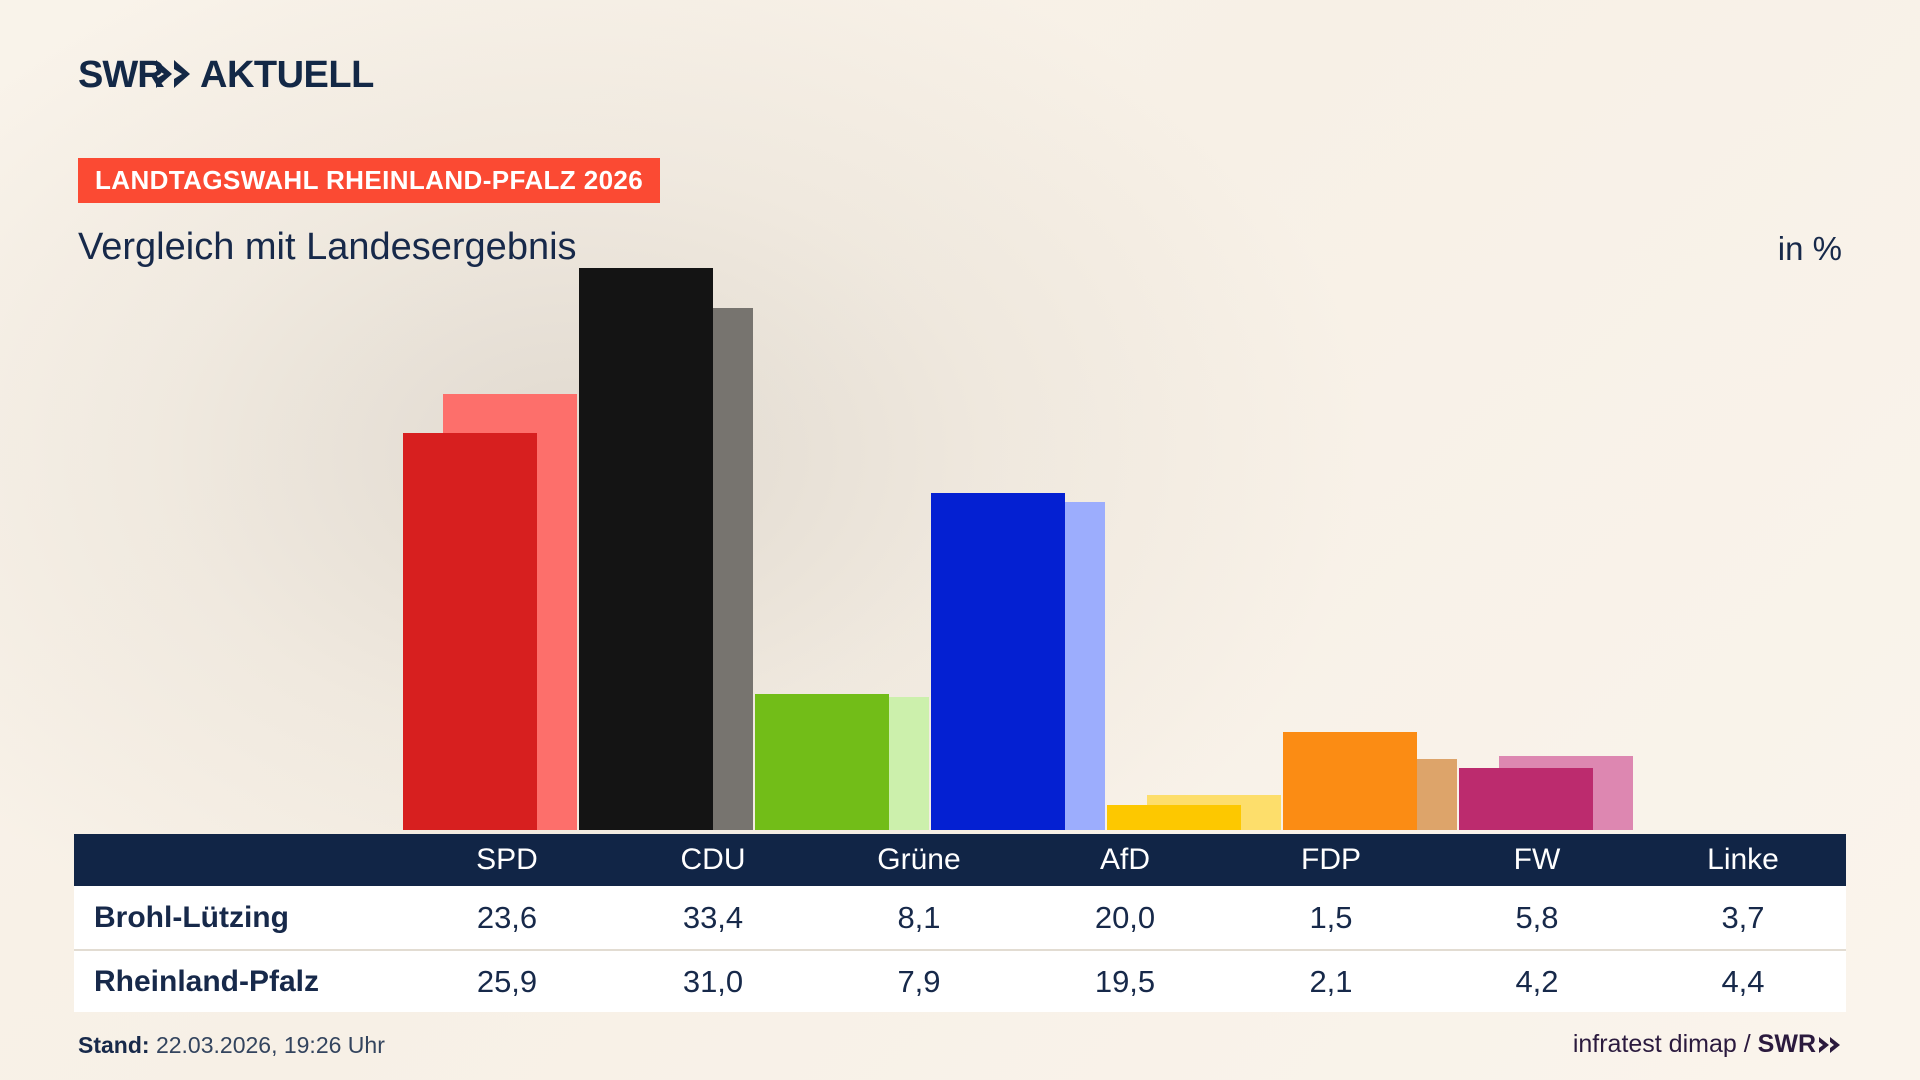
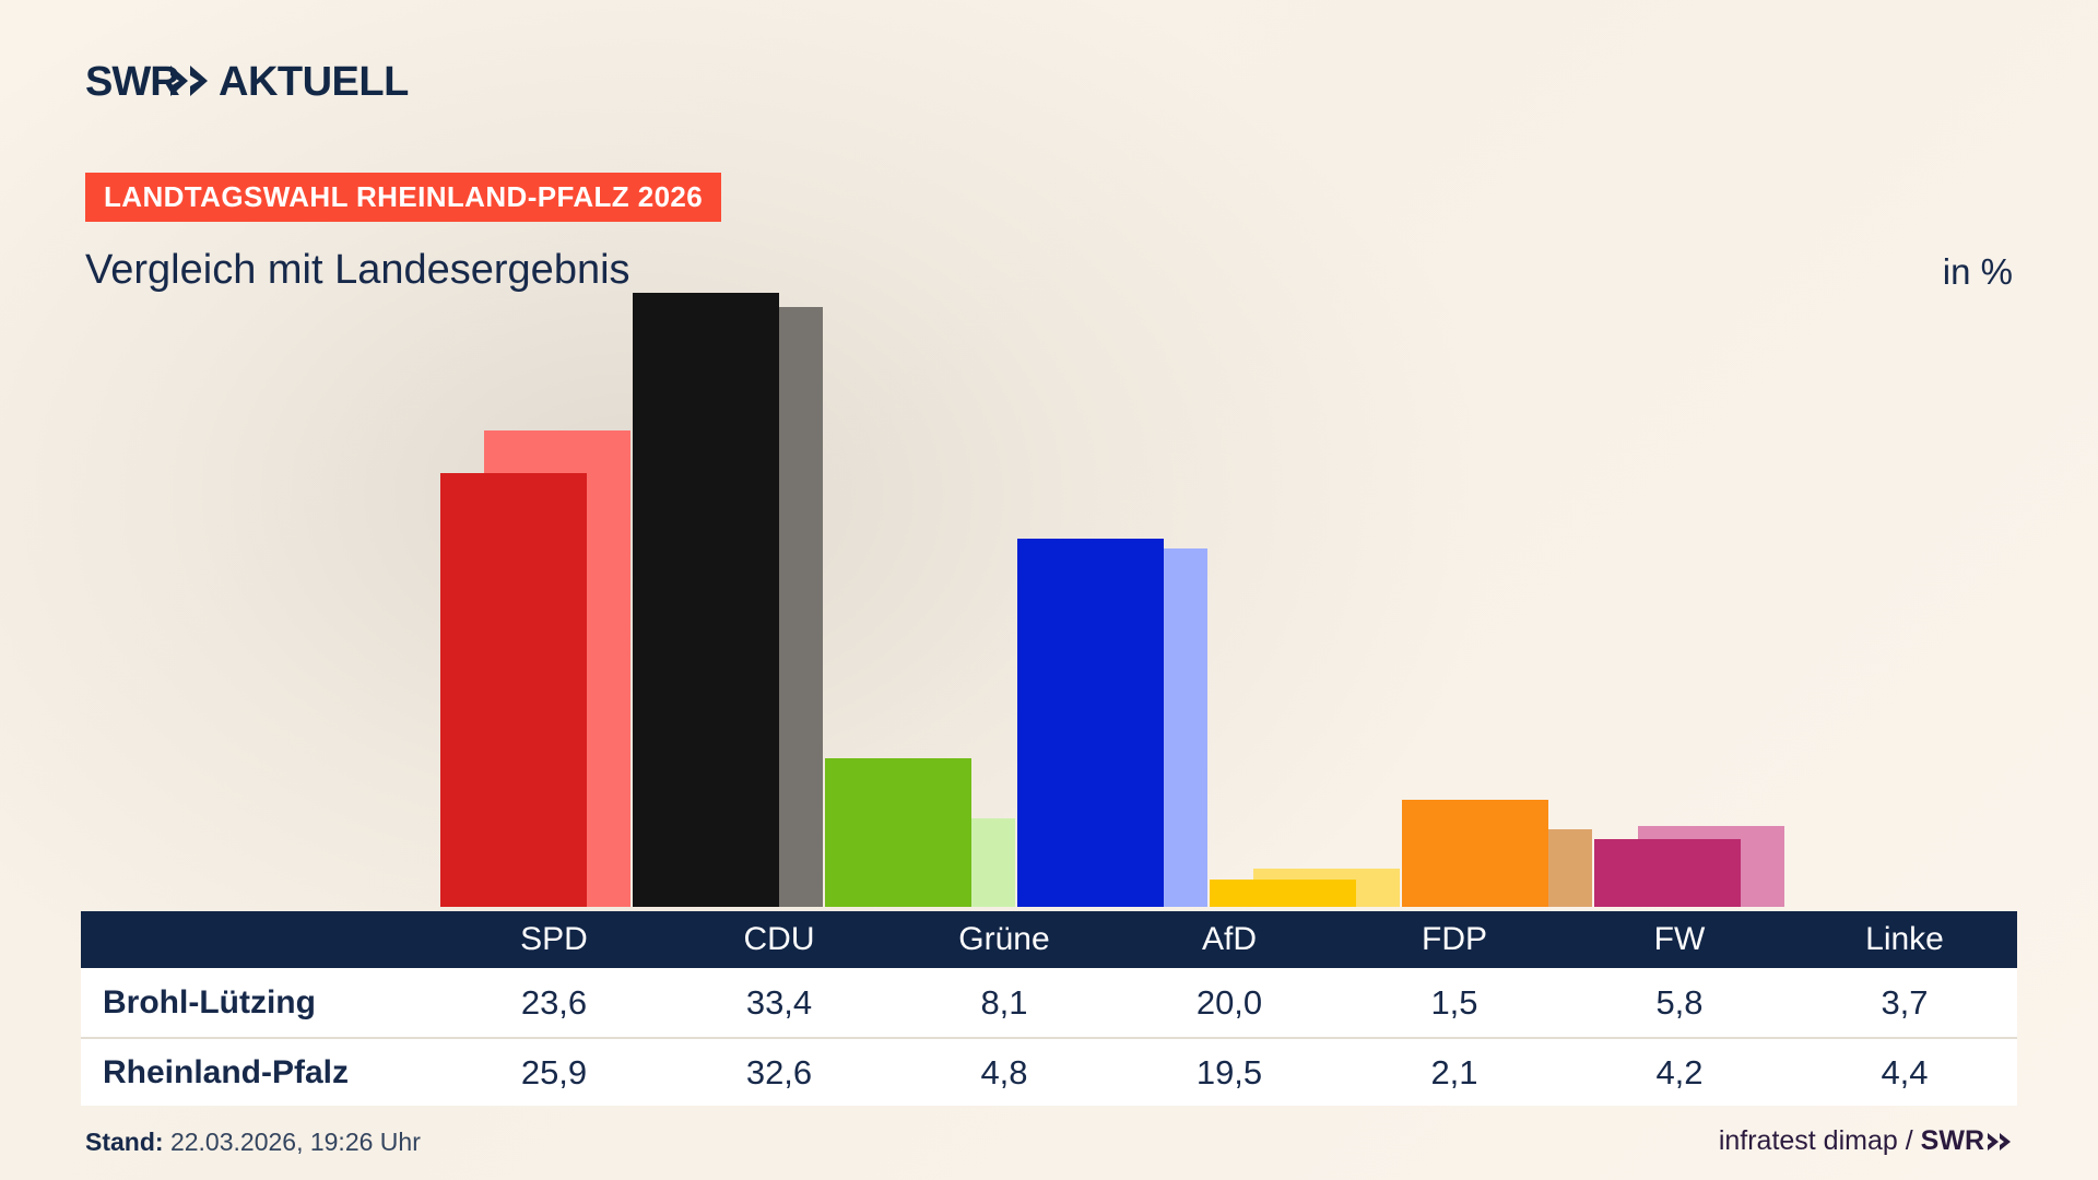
Rheinland-Pfalz/CDU: 31,0 -> 32,6
Rheinland-Pfalz/Grüne: 7,9 -> 4,8
